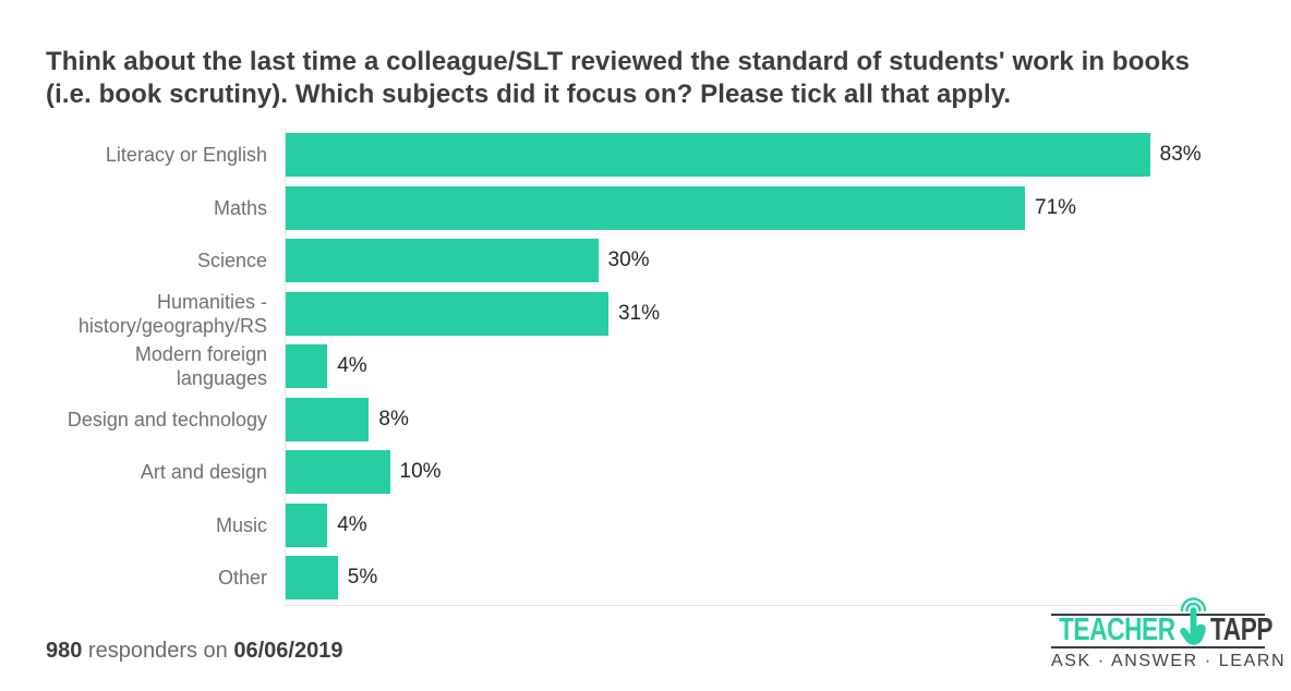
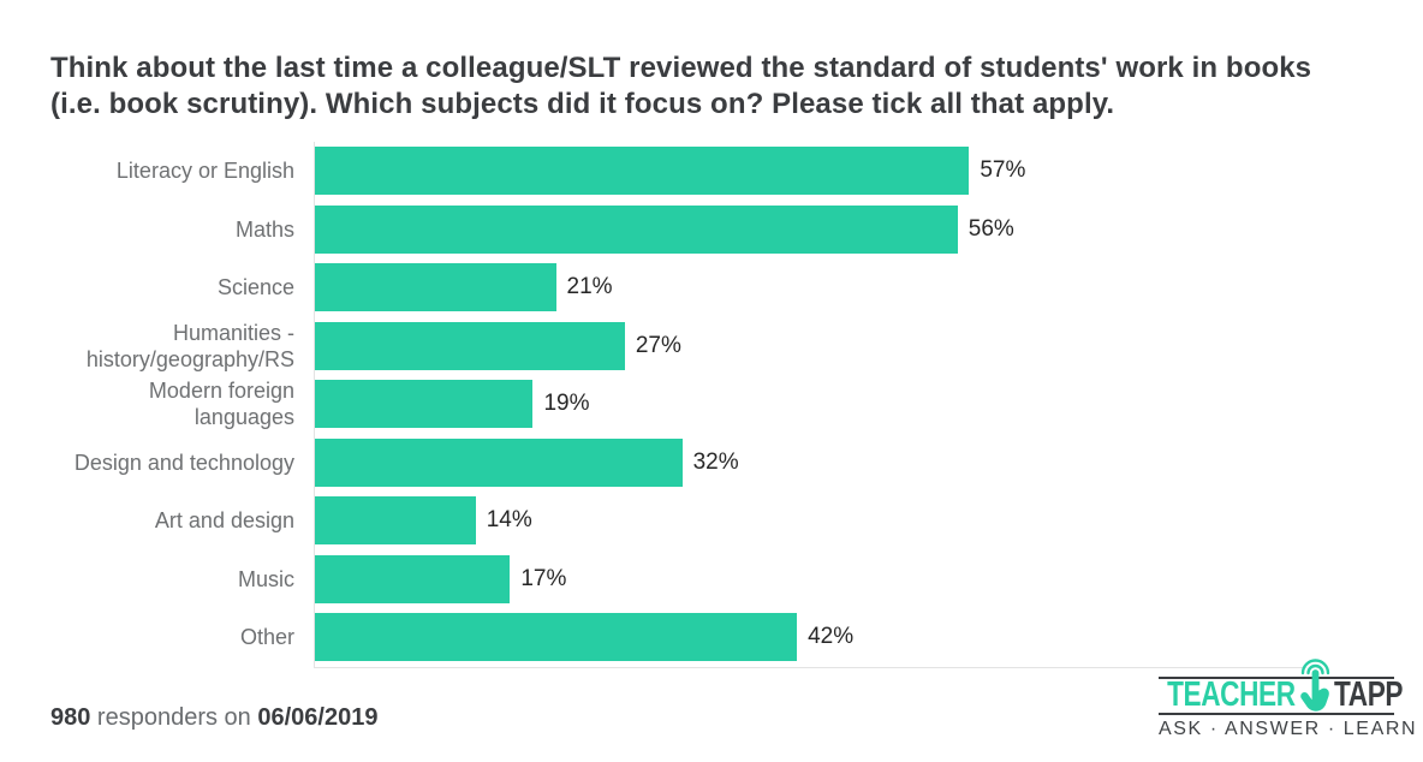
Literacy or English: 83% -> 57%
Maths: 71% -> 56%
Science: 30% -> 21%
Humanities - history/geography/RS: 31% -> 27%
Modern foreign languages: 4% -> 19%
Design and technology: 8% -> 32%
Art and design: 10% -> 14%
Music: 4% -> 17%
Other: 5% -> 42%
